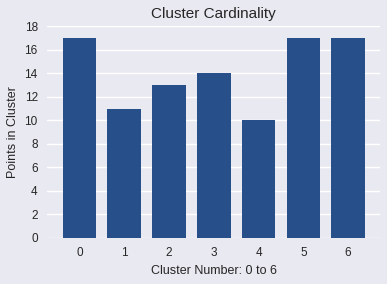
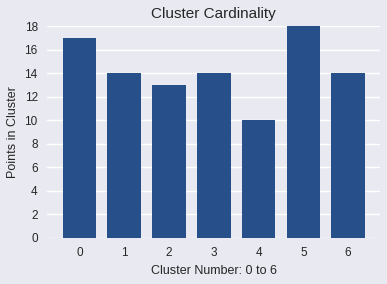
1: 11 -> 14
5: 17 -> 18
6: 17 -> 14
